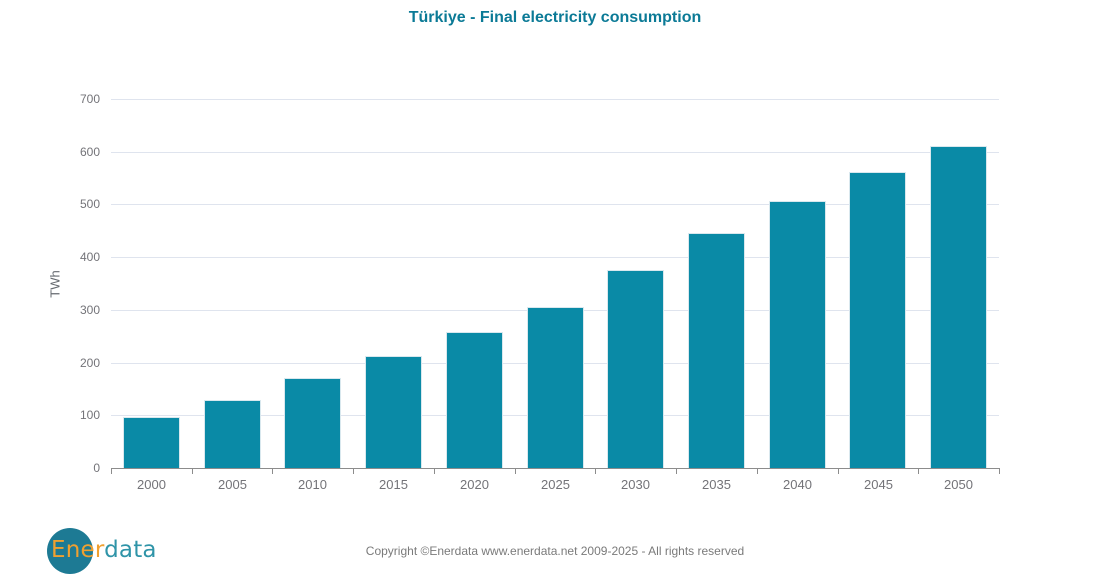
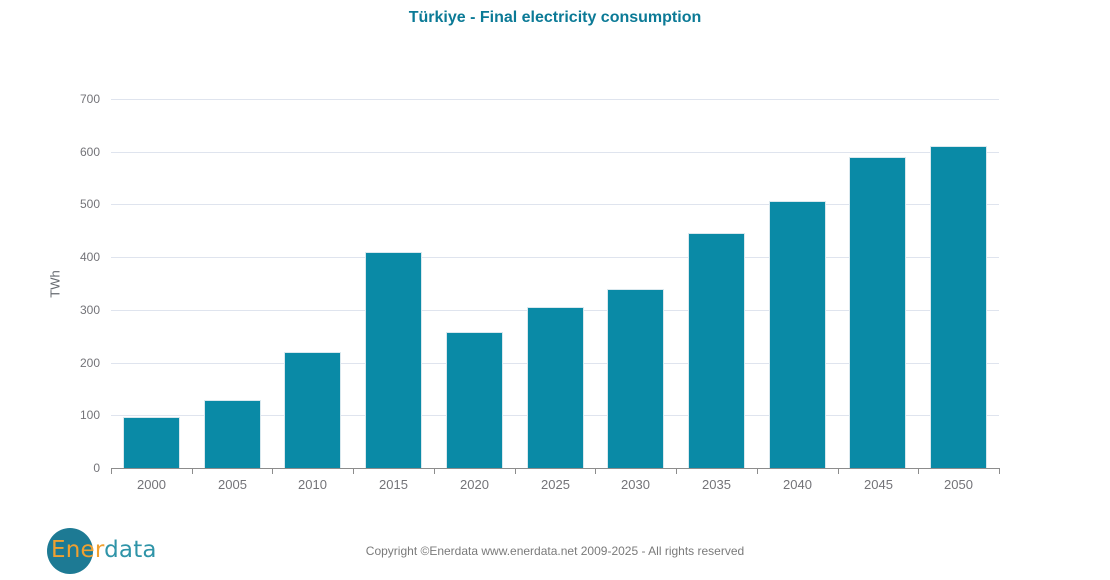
2010: 170 -> 220
2015: 210 -> 410
2030: 380 -> 340
2045: 560 -> 590
